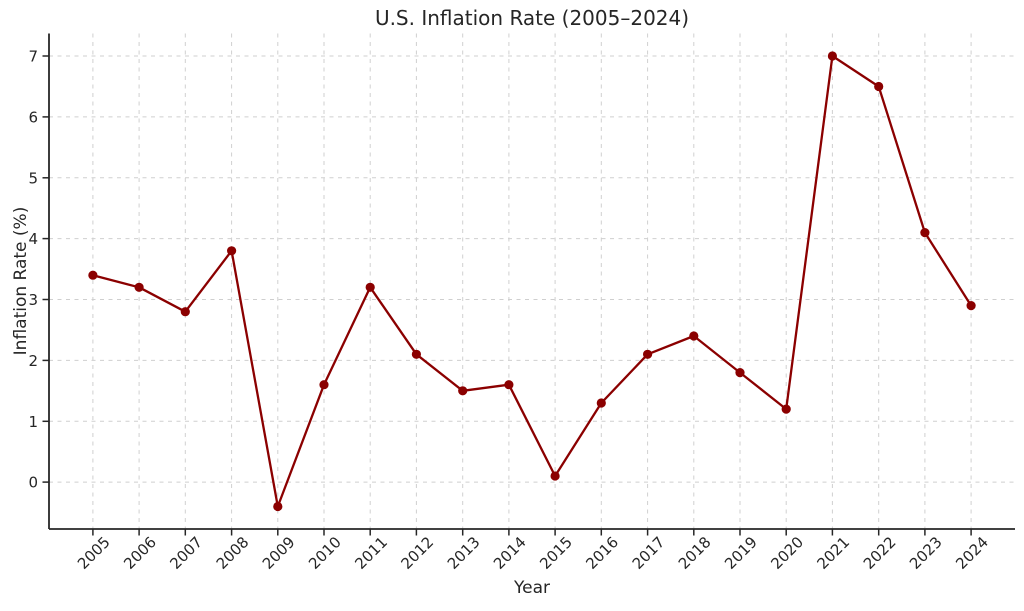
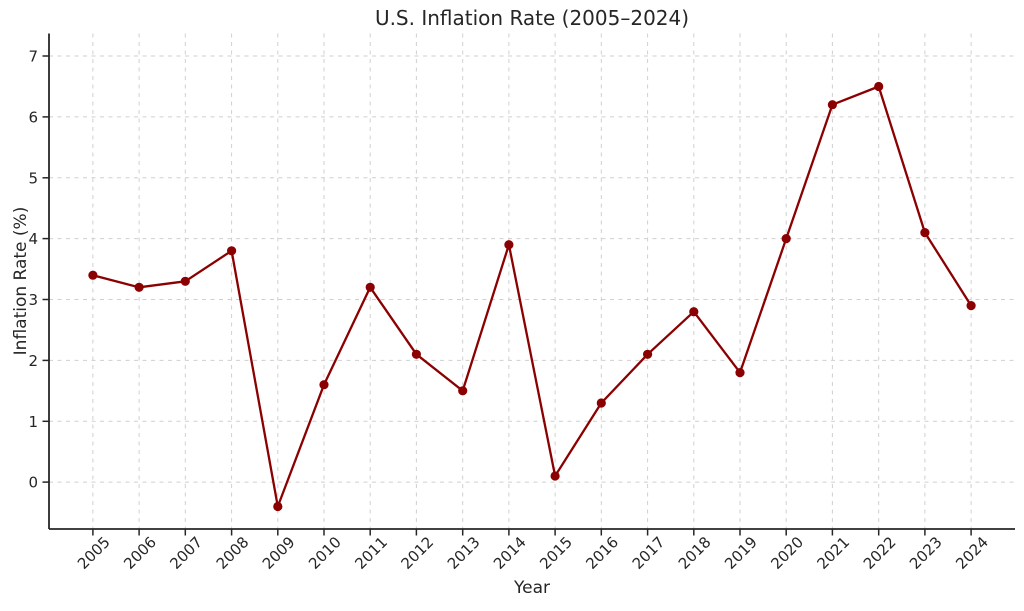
2007: 2.8 -> 3.3
2014: 1.6 -> 3.9
2018: 2.4 -> 2.8
2020: 1.2 -> 4.0
2021: 7.0 -> 6.2
